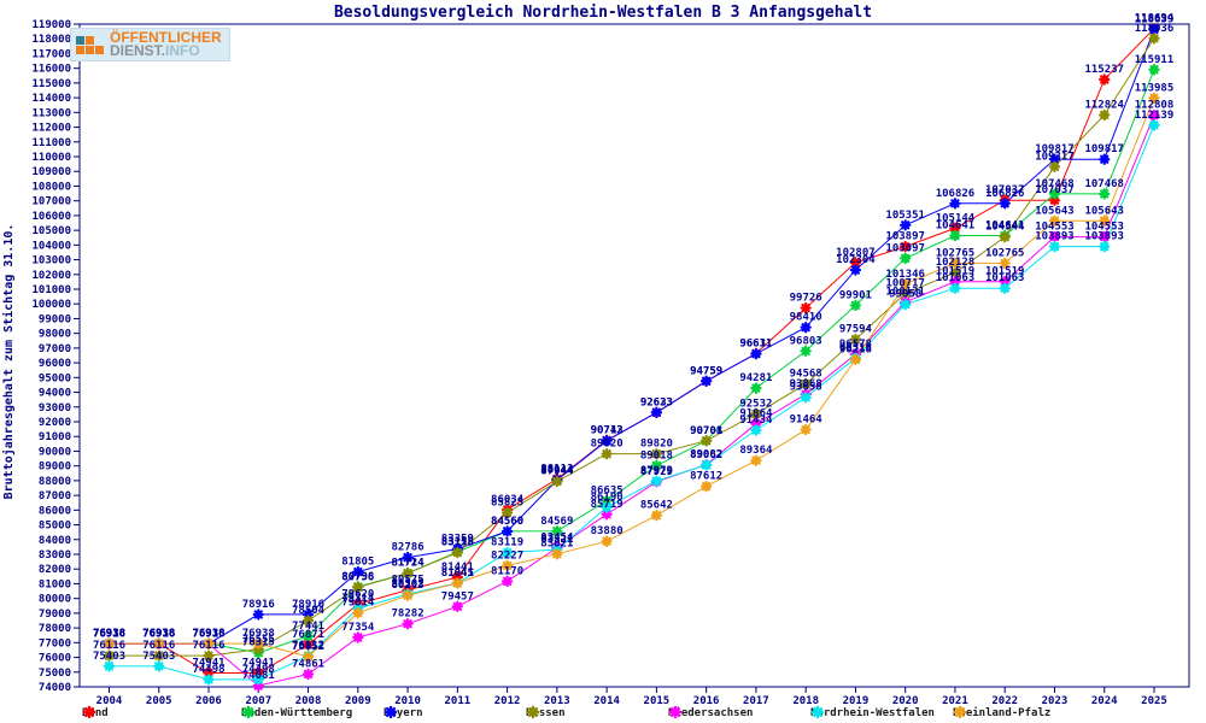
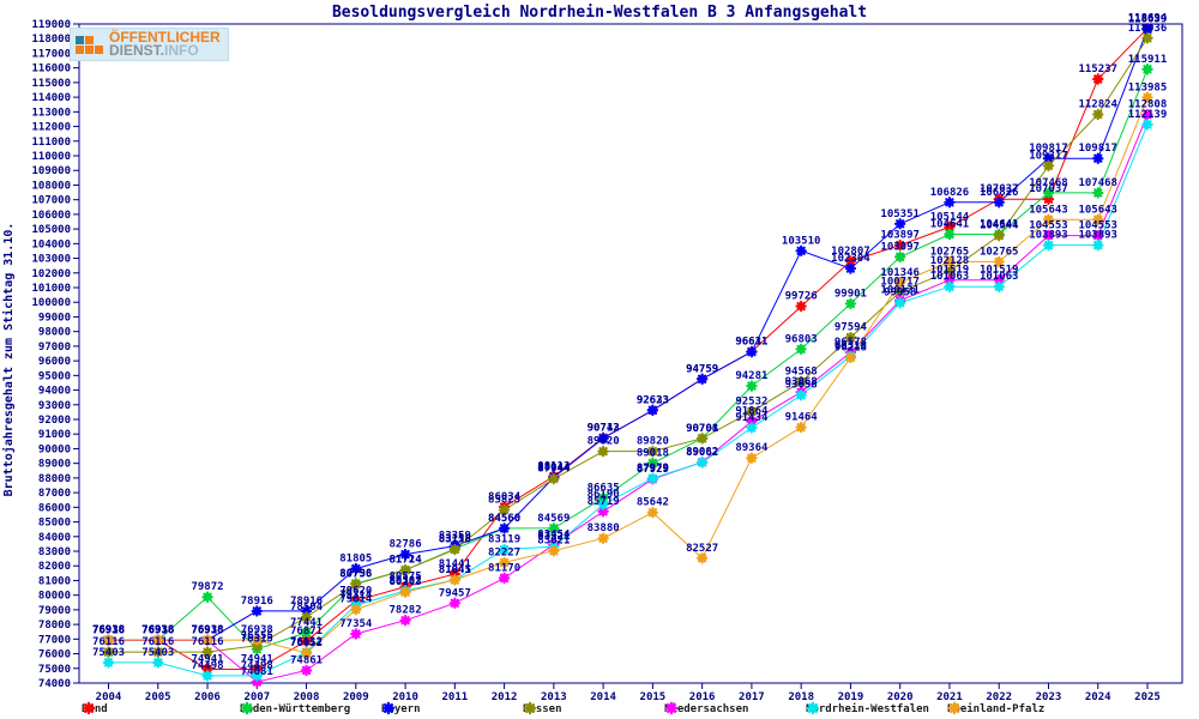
Baden-Württemberg/2006: 76938 -> 79872
Rheinland-Pfalz/2016: 87612 -> 82527
Bayern/2018: 98410 -> 103510
